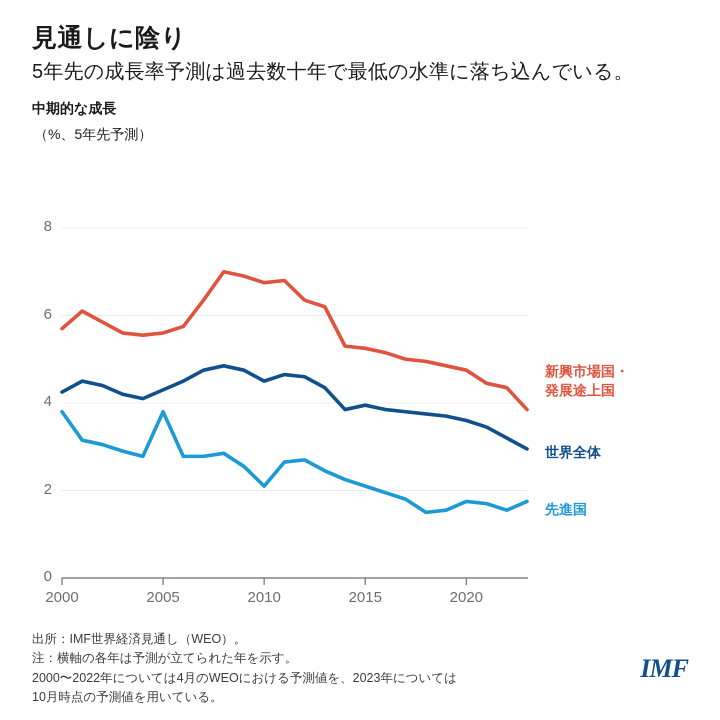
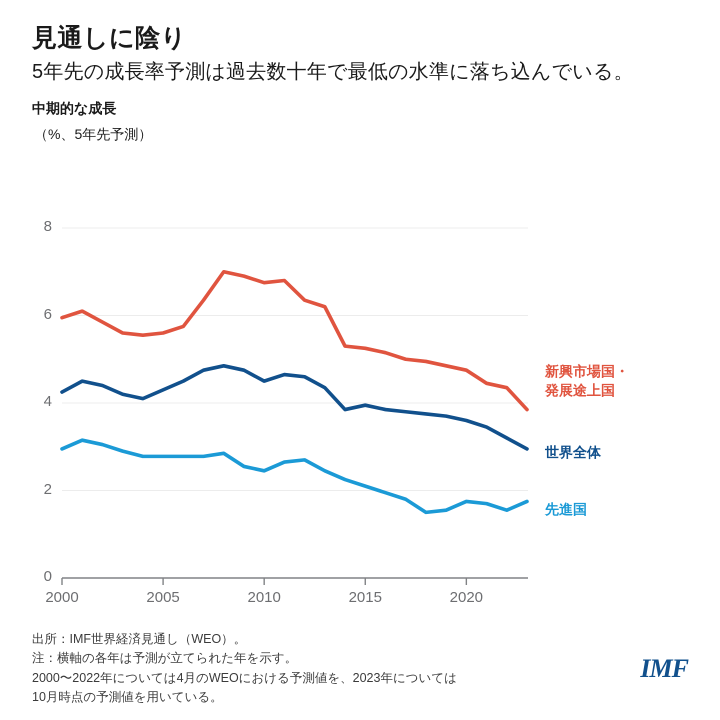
新興市場国・発展途上国/2000: 5.7 -> 6.0
先進国/2000: 3.8 -> 3.0
先進国/2005: 3.8 -> 2.8
先進国/2010: 2.1 -> 2.5
